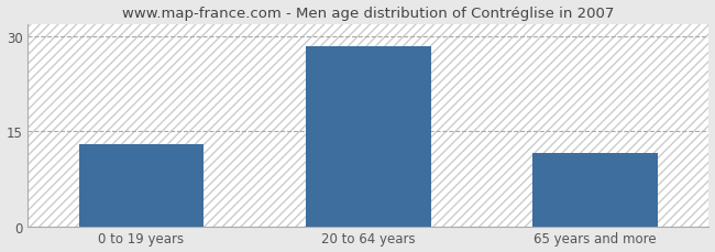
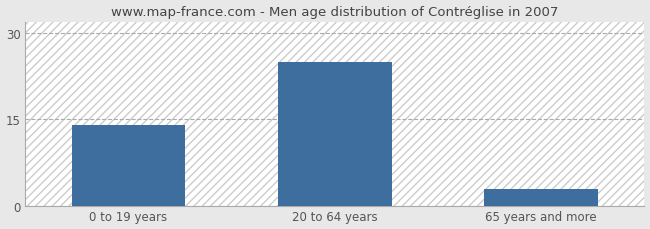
0 to 19 years: 13.0 -> 14.0
20 to 64 years: 28.5 -> 25.0
65 years and more: 11.5 -> 2.8
